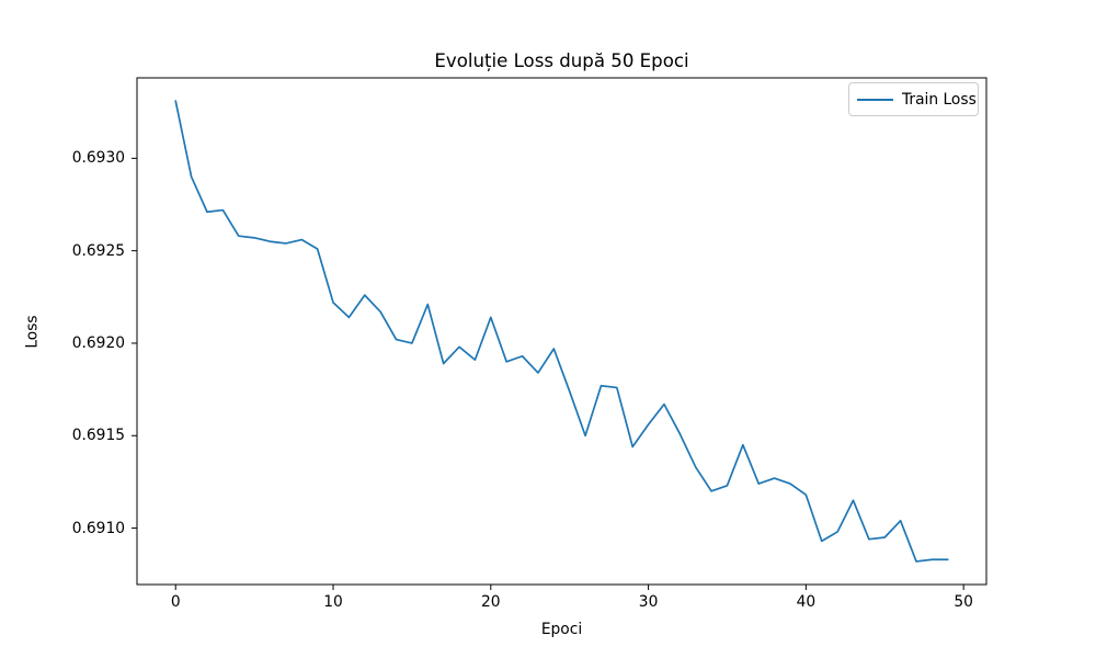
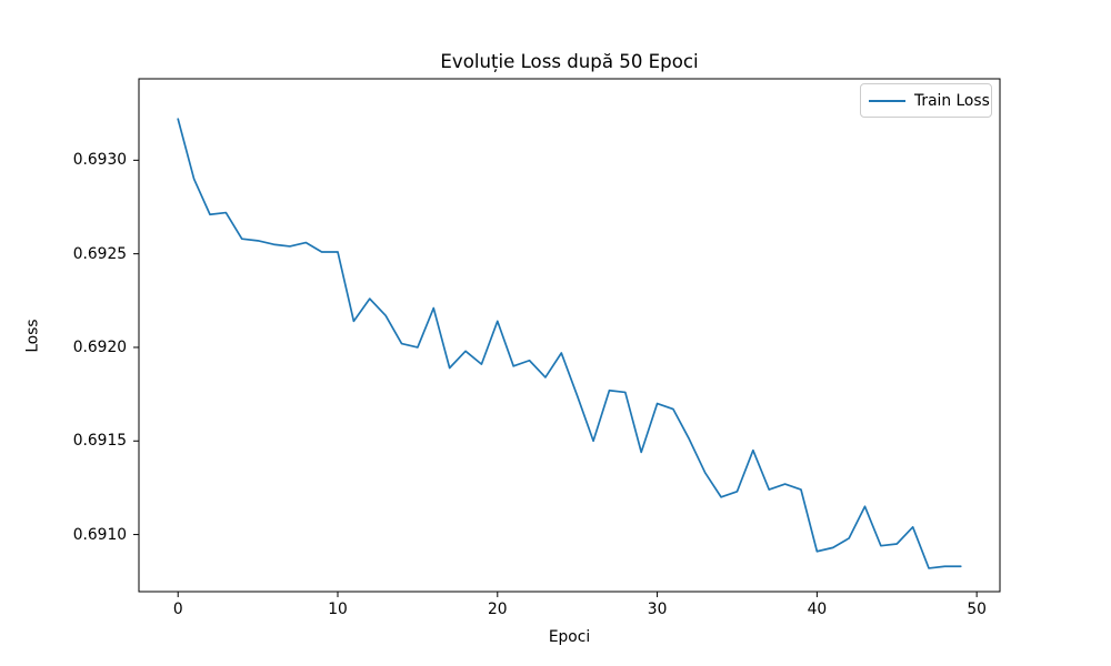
0: 0.69331 -> 0.69322
10: 0.69222 -> 0.69251
30: 0.69156 -> 0.69170
40: 0.69118 -> 0.69091
